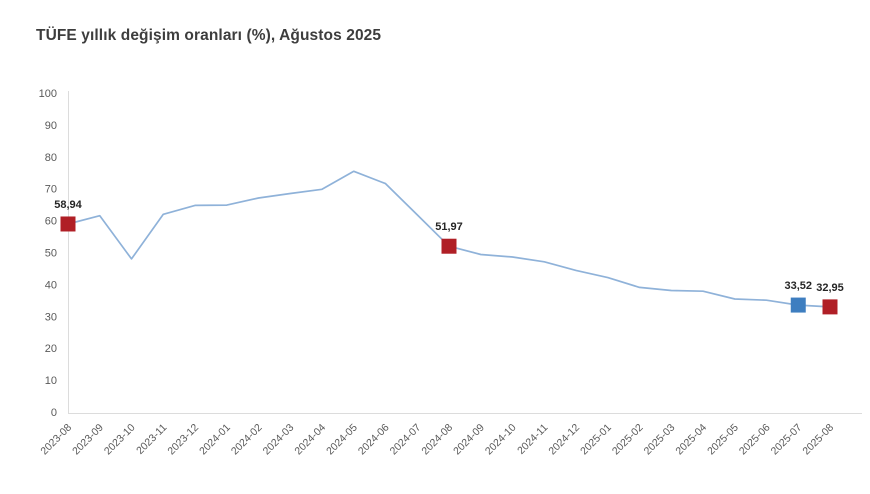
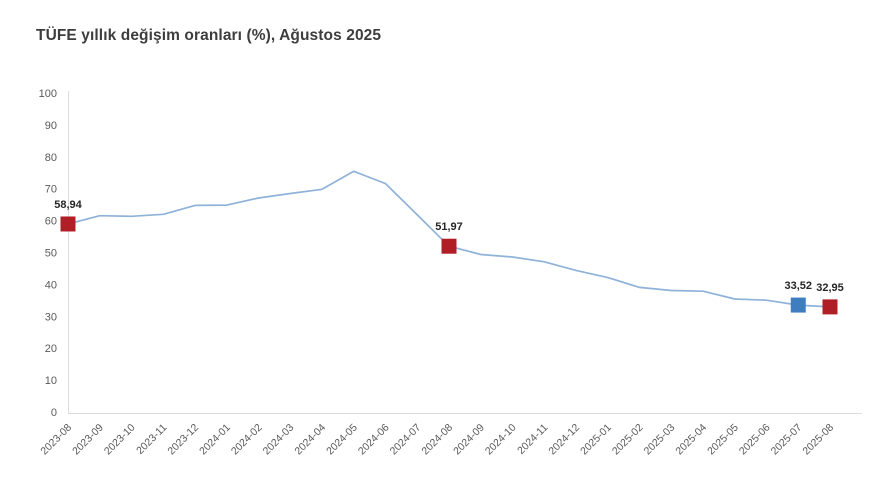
2023-10: 48 -> 61
